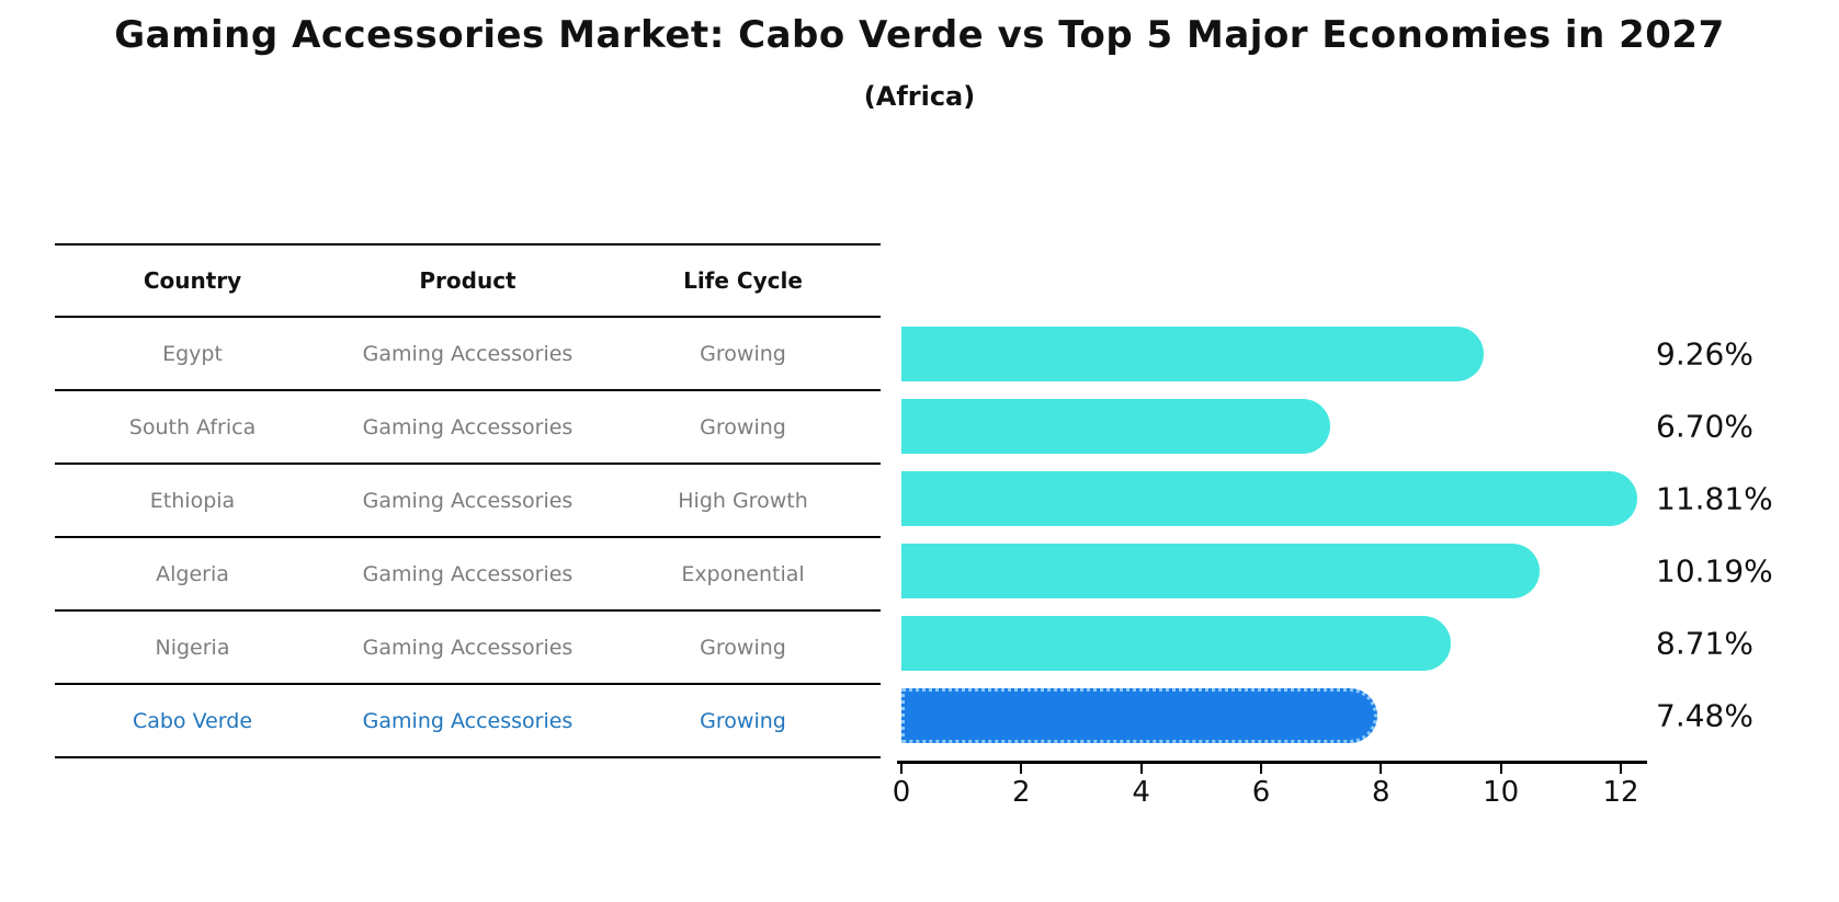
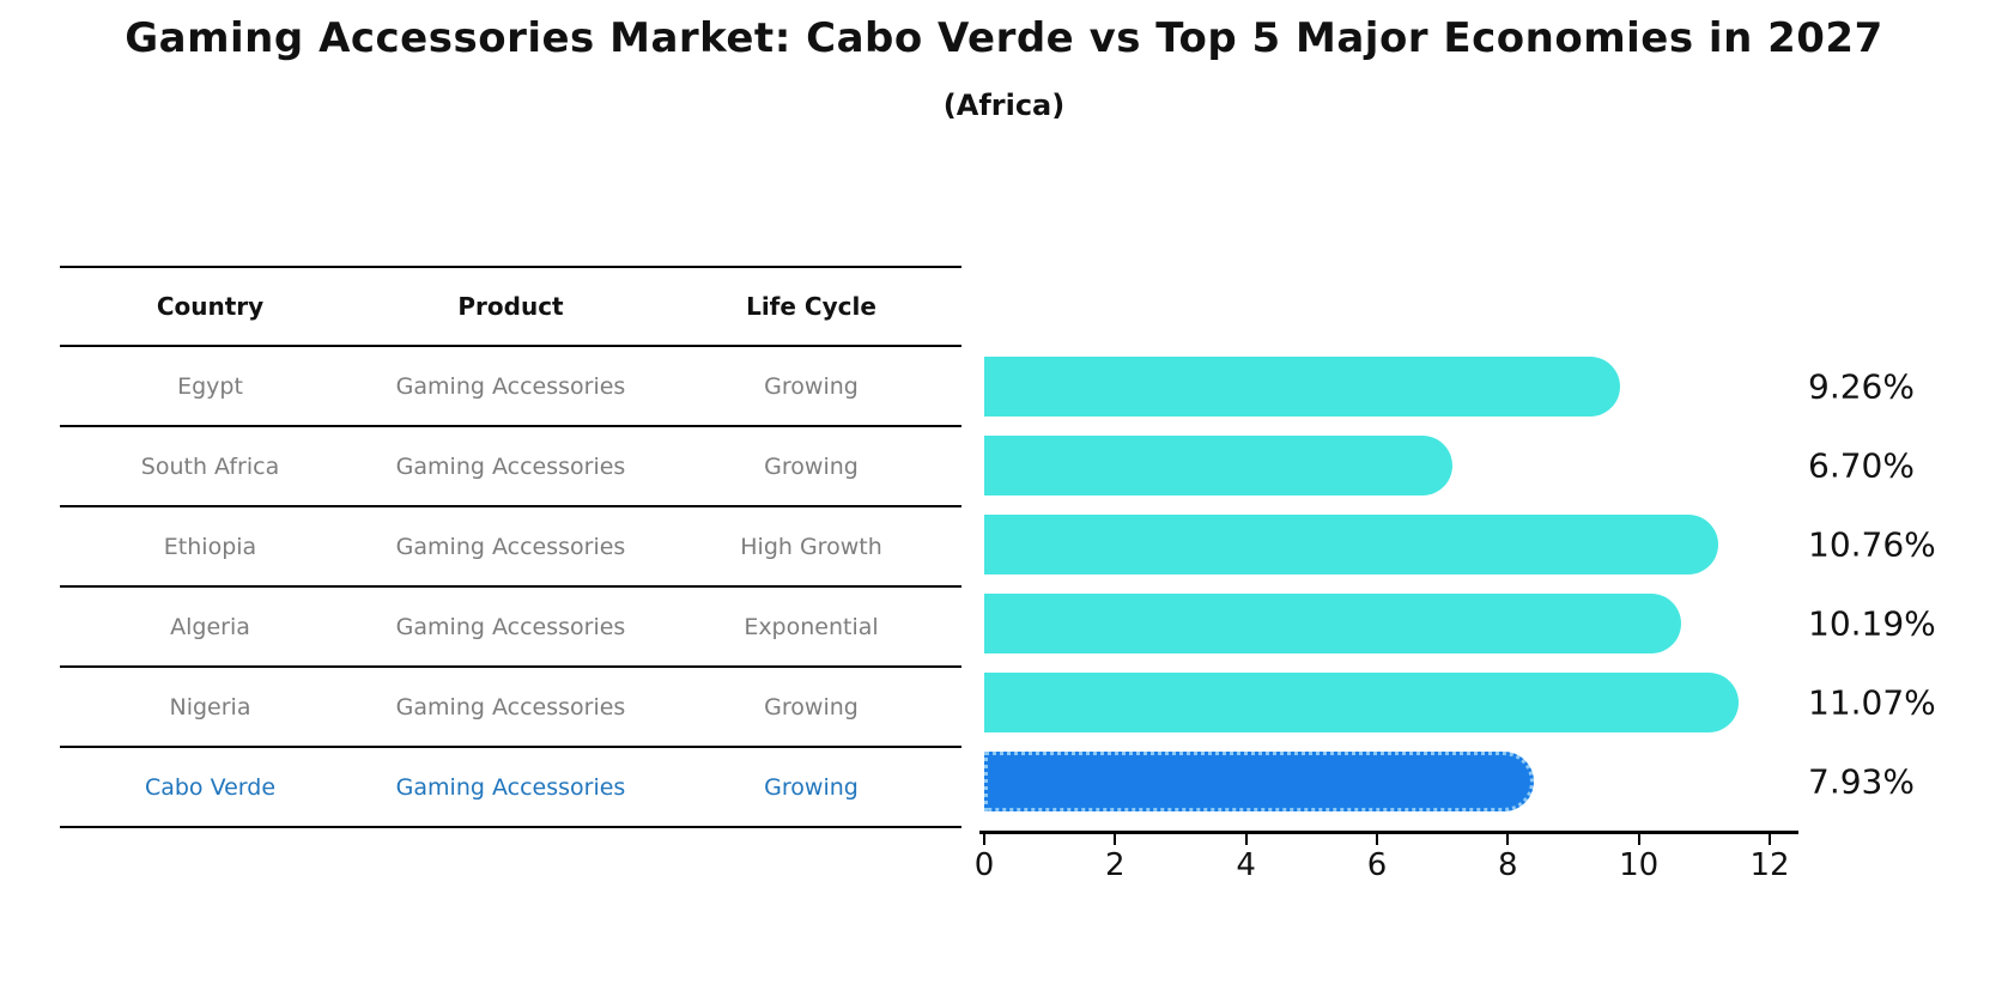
Ethiopia: 11.81% -> 10.76%
Nigeria: 8.71% -> 11.07%
Cabo Verde: 7.48% -> 7.93%
